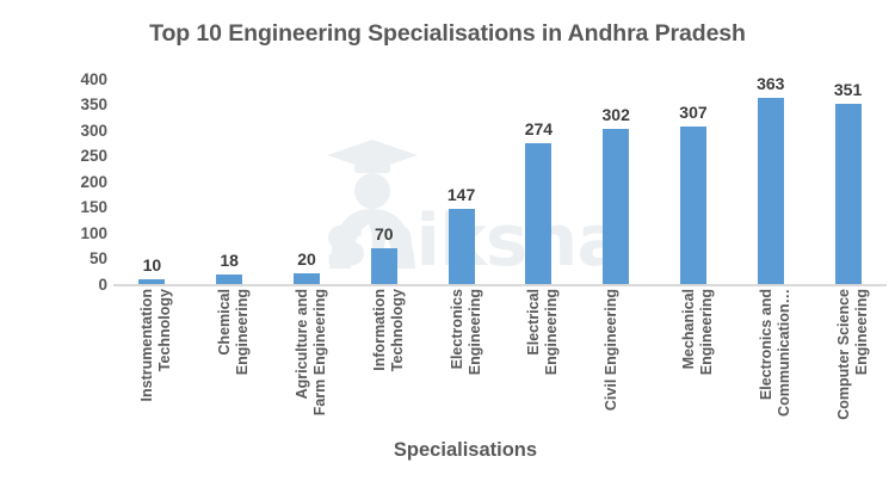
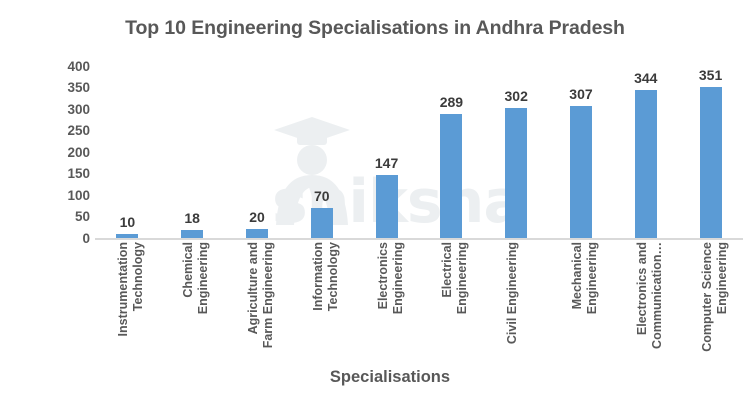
Electrical Engineering: 274 -> 289
Electronics and Communication…: 363 -> 344
